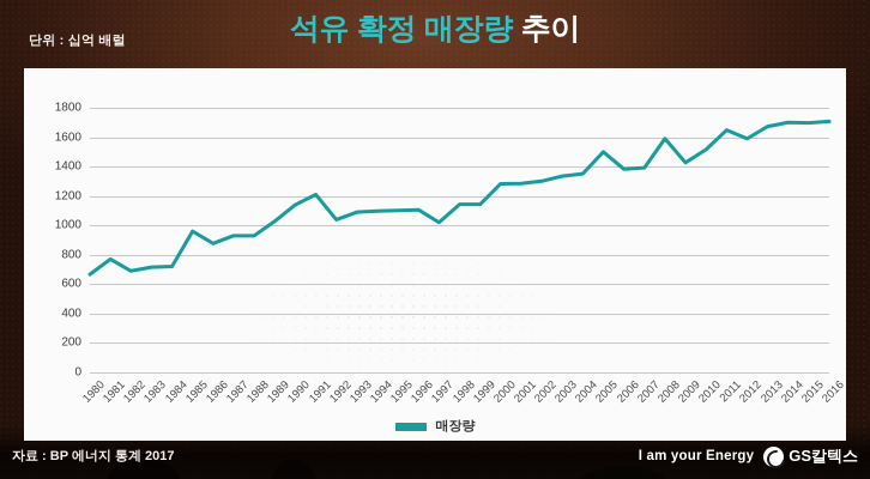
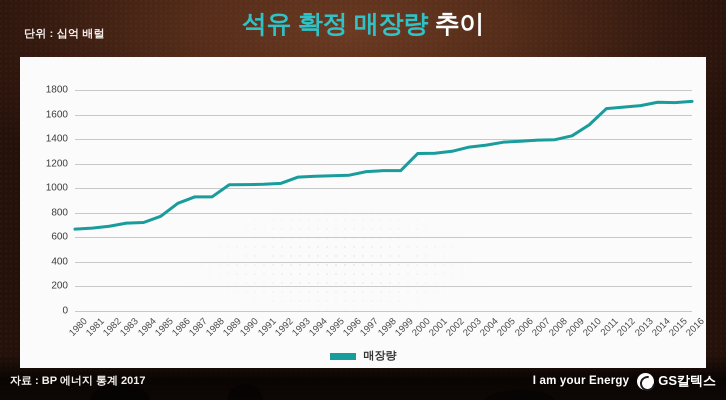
1981: 770 -> 680
1985: 960 -> 770
1990: 1140 -> 1030
1991: 1210 -> 1030
1997: 1020 -> 1140
2005: 1500 -> 1380
2008: 1590 -> 1400
2012: 1590 -> 1660
